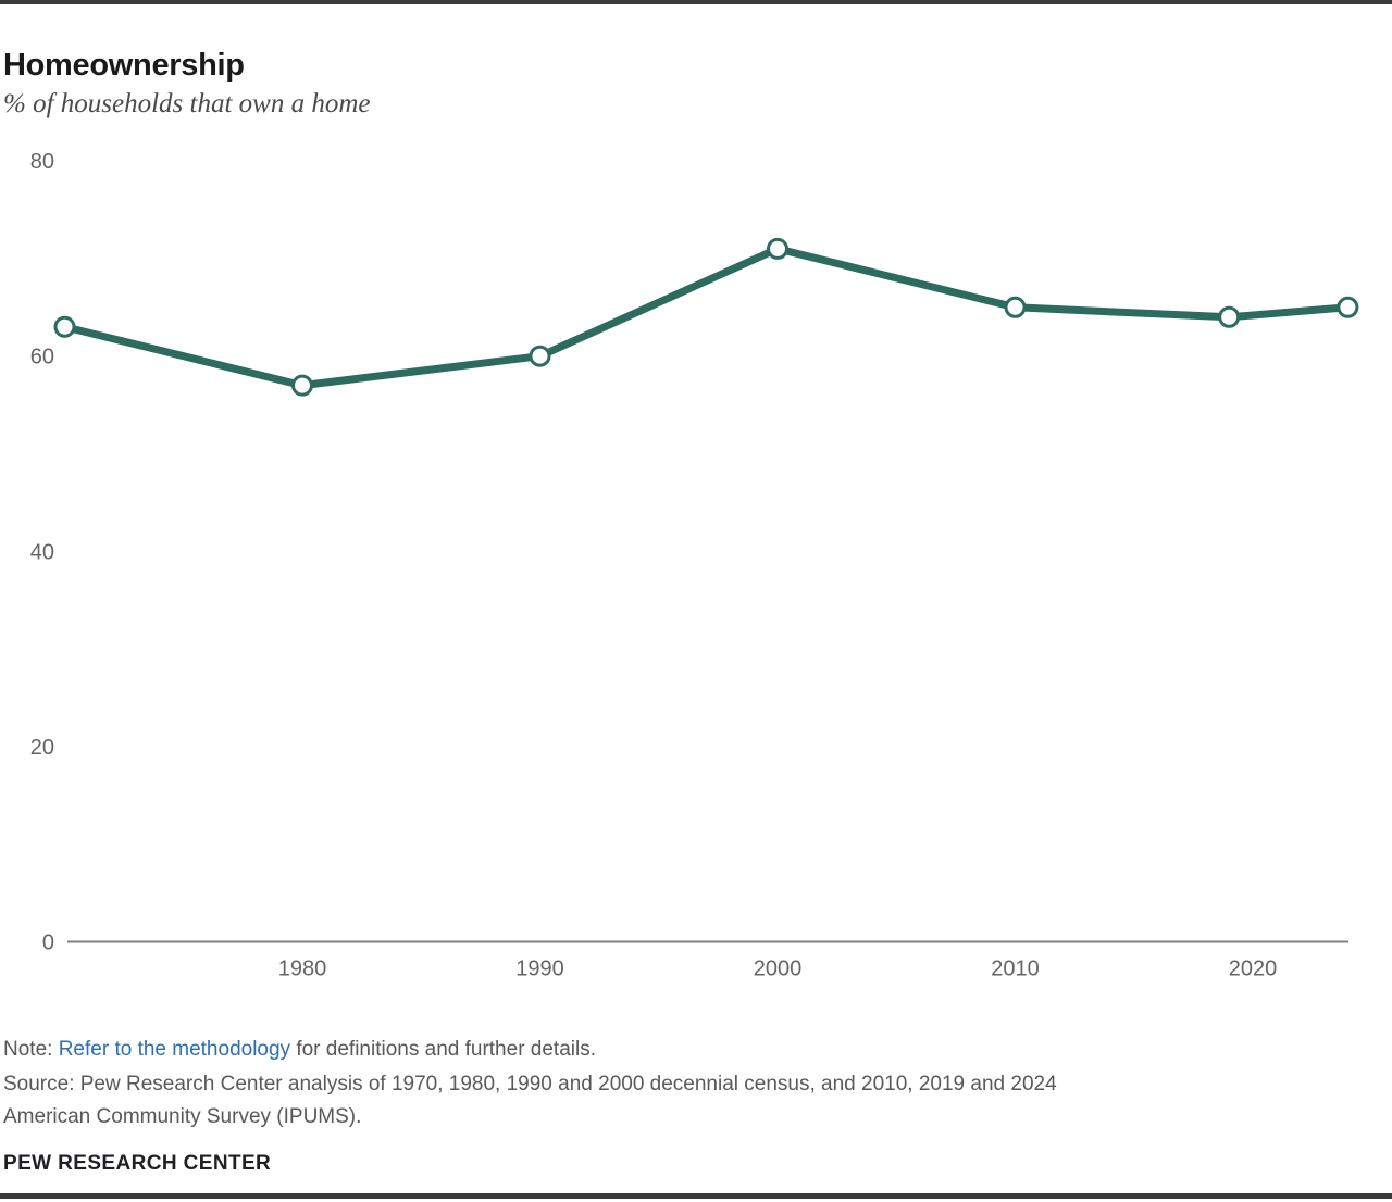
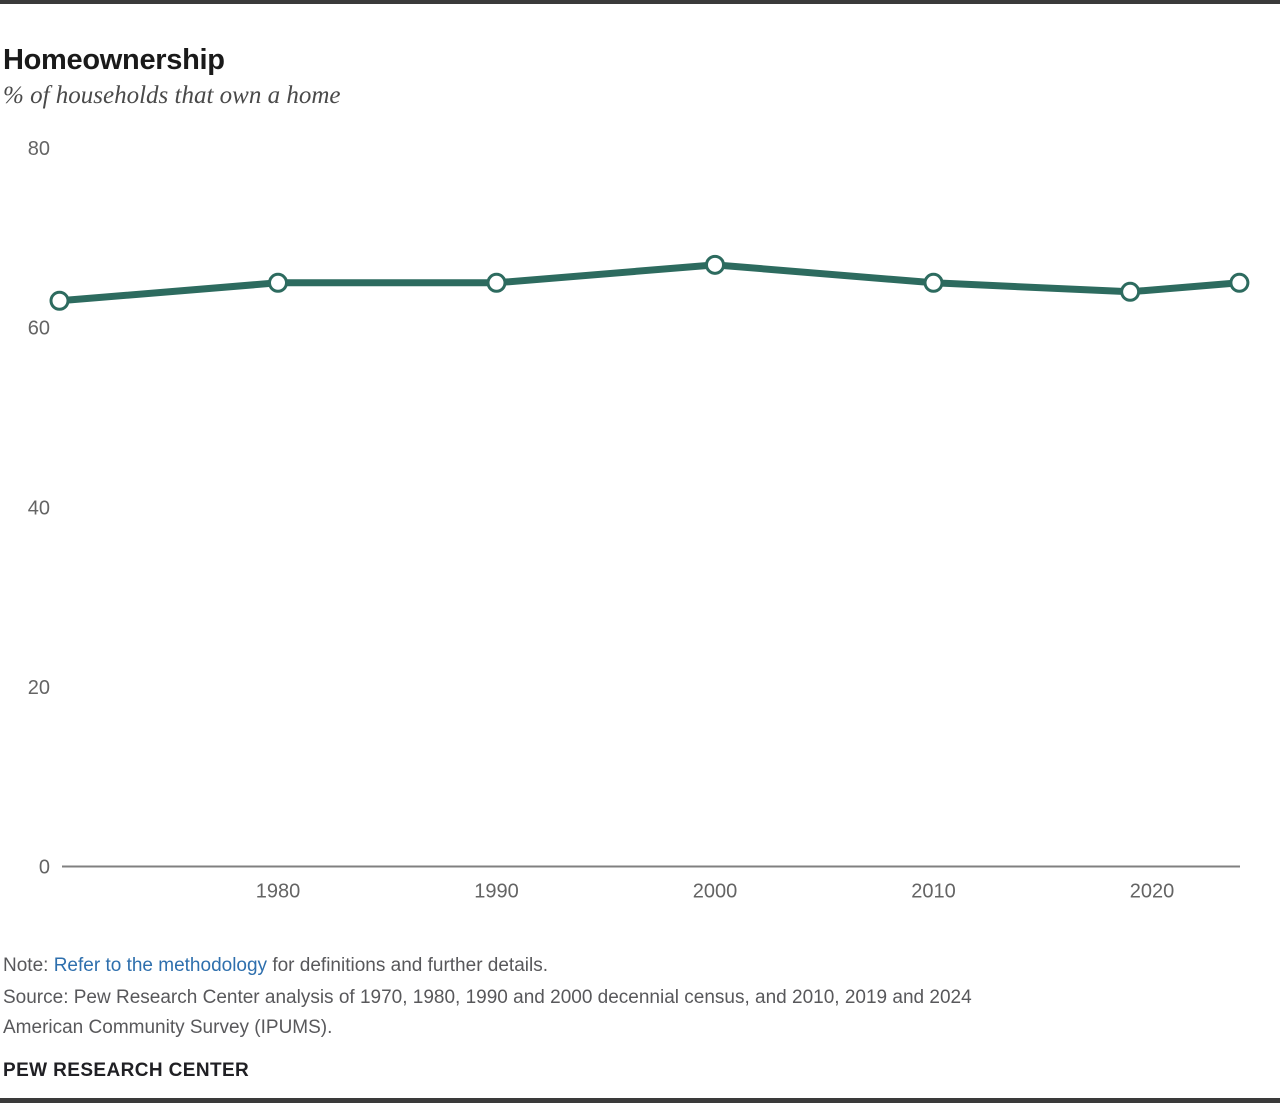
1980: 57 -> 65
1990: 60 -> 65
2000: 71 -> 67
